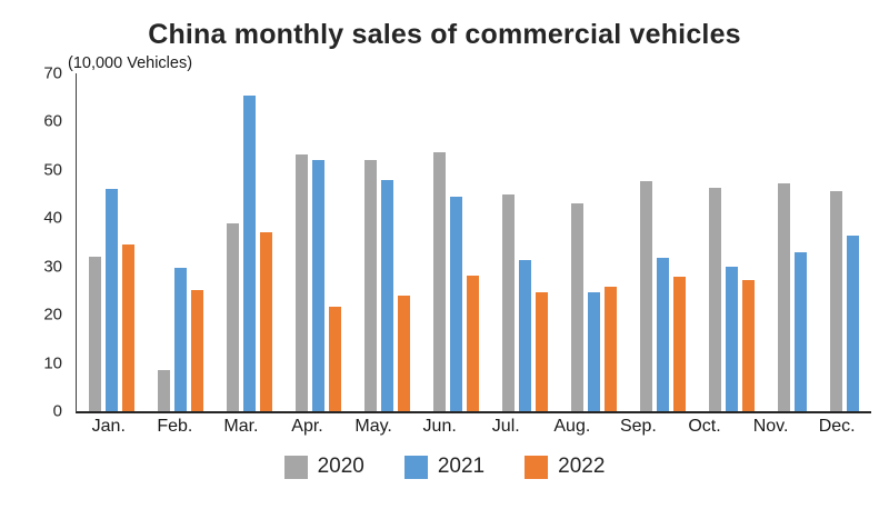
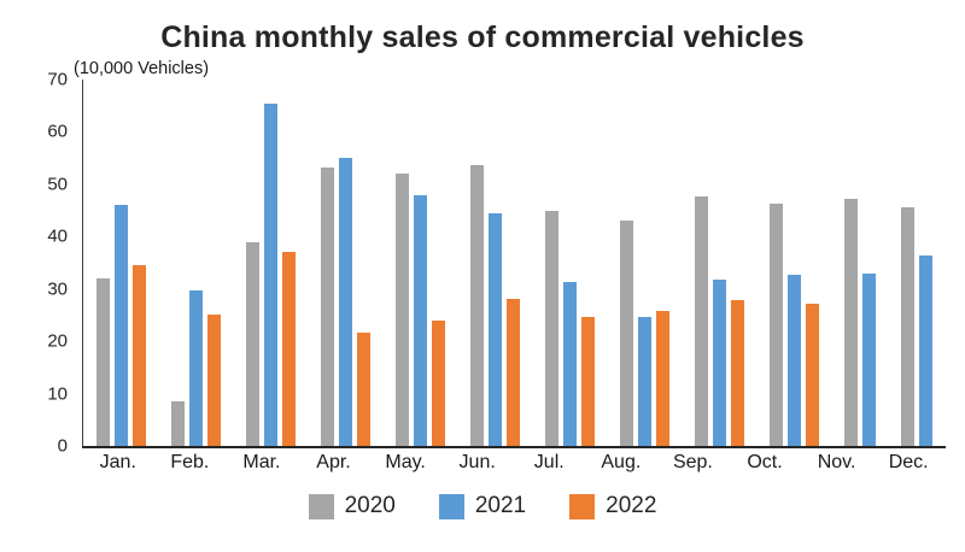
2021/Apr.: 52 -> 55
2021/Oct.: 30 -> 33
